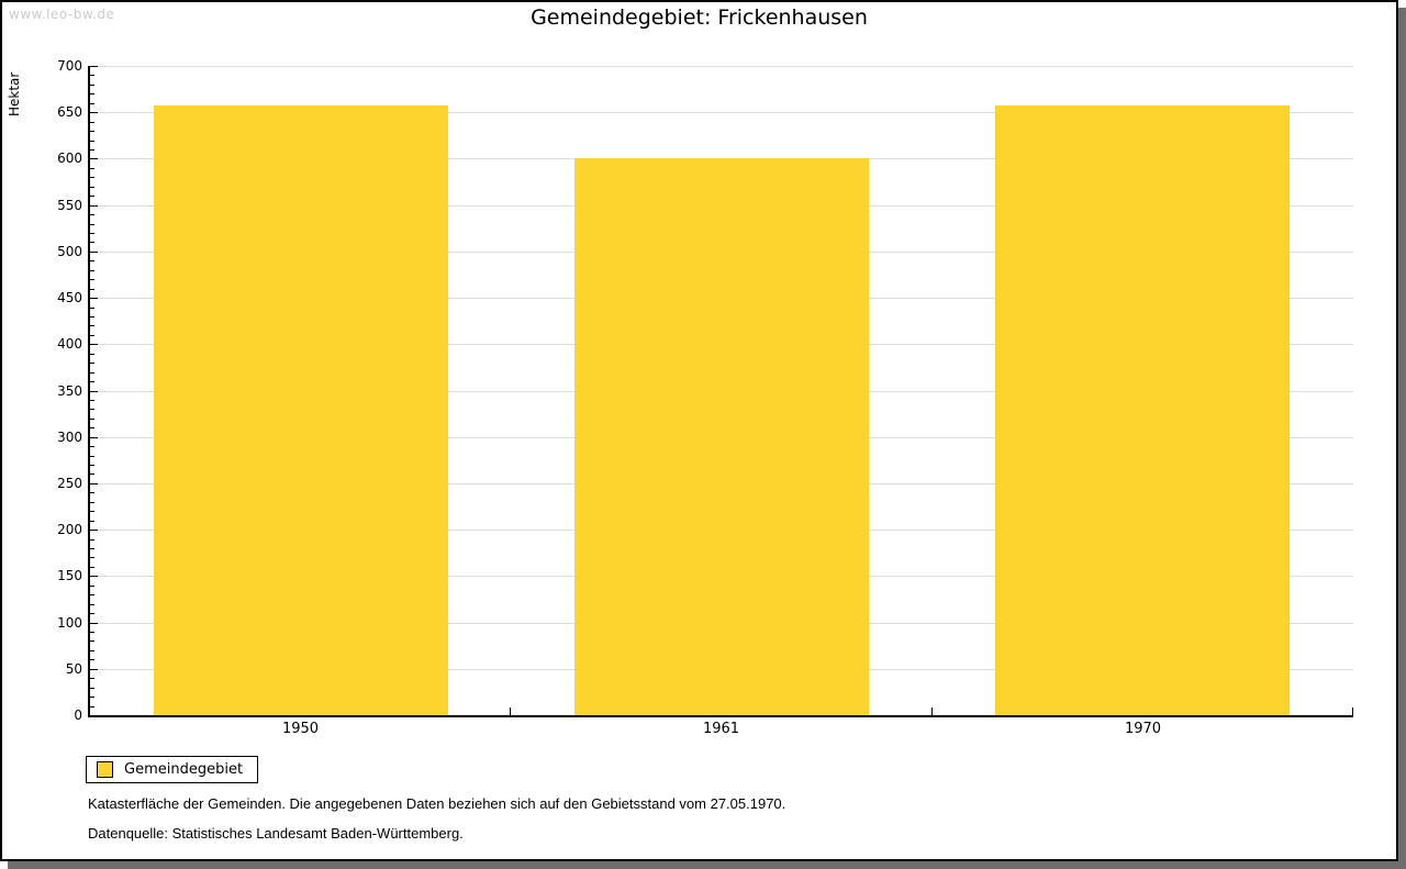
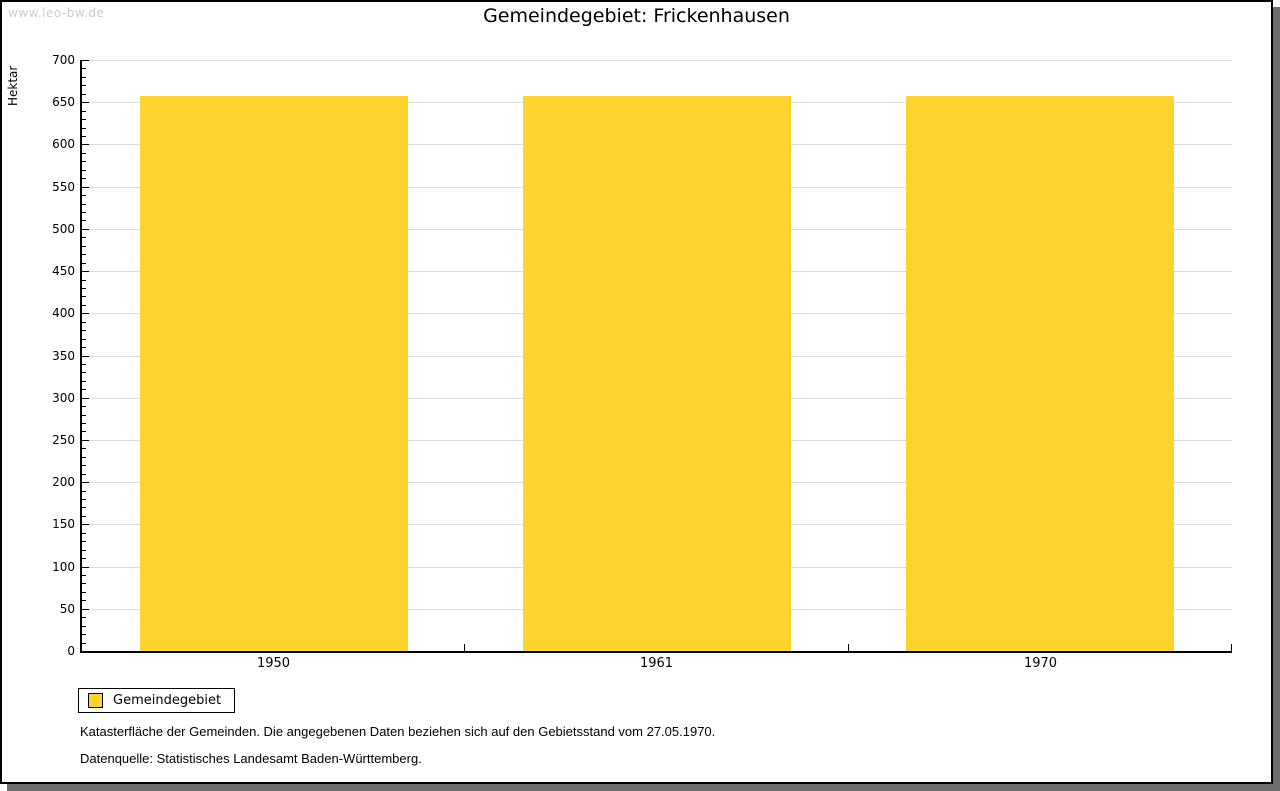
1961: 600 -> 660
